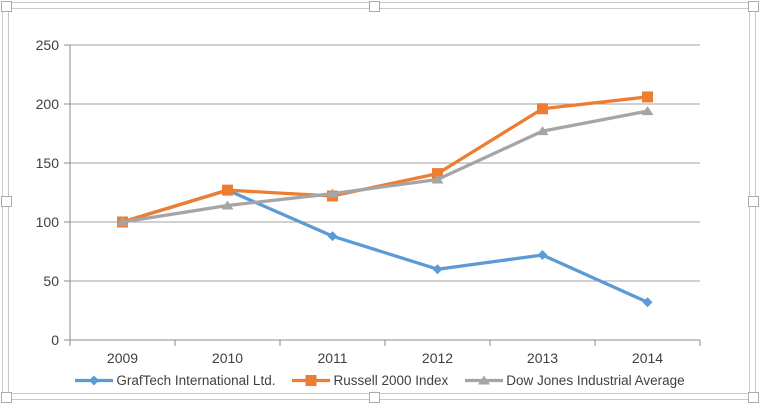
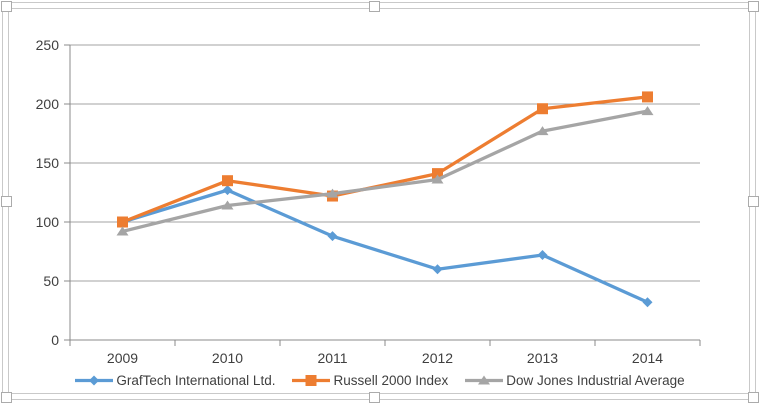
Dow Jones Industrial Average/2009: 100 -> 92
Russell 2000 Index/2010: 127 -> 135
